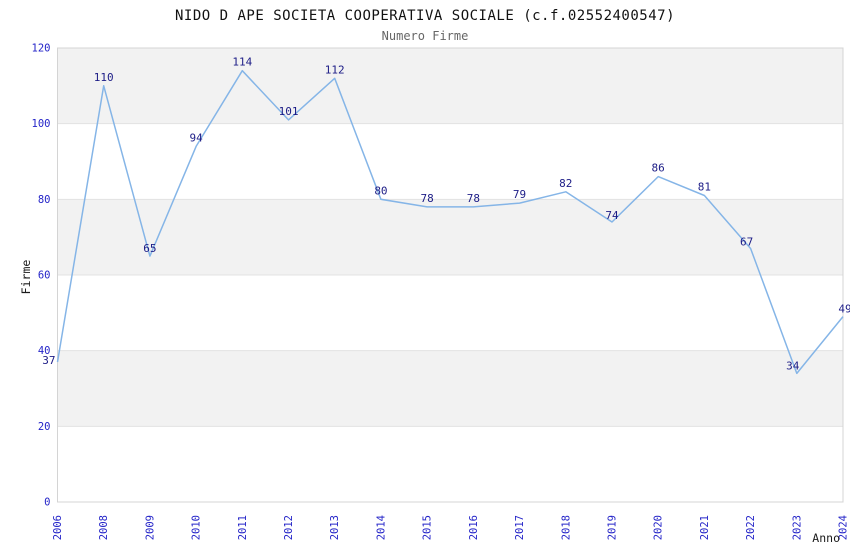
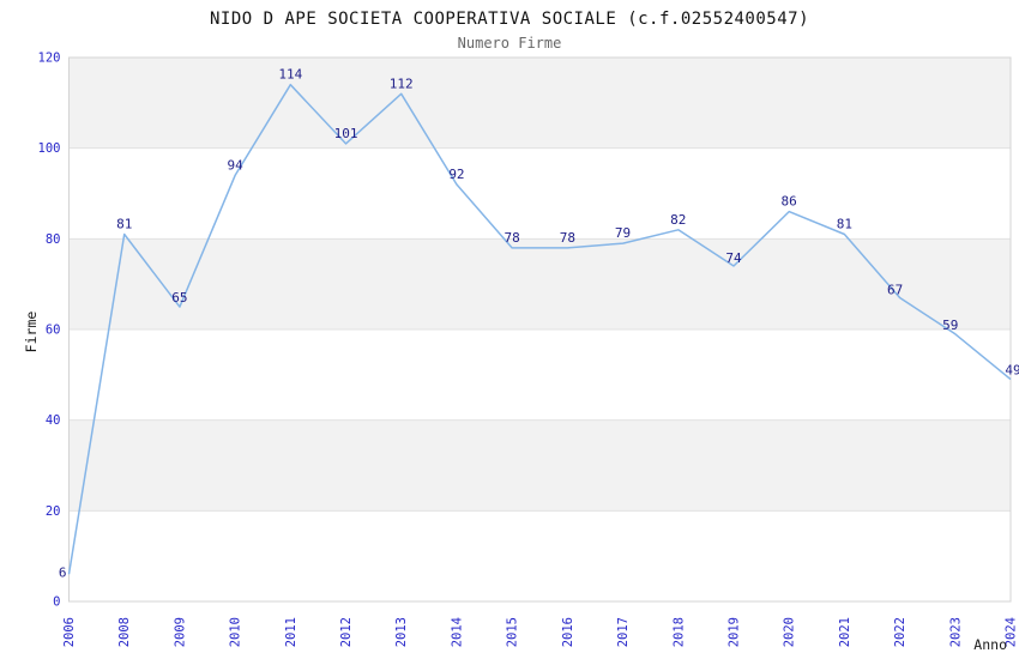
2006: 37 -> 6
2008: 110 -> 81
2014: 80 -> 92
2023: 34 -> 59
